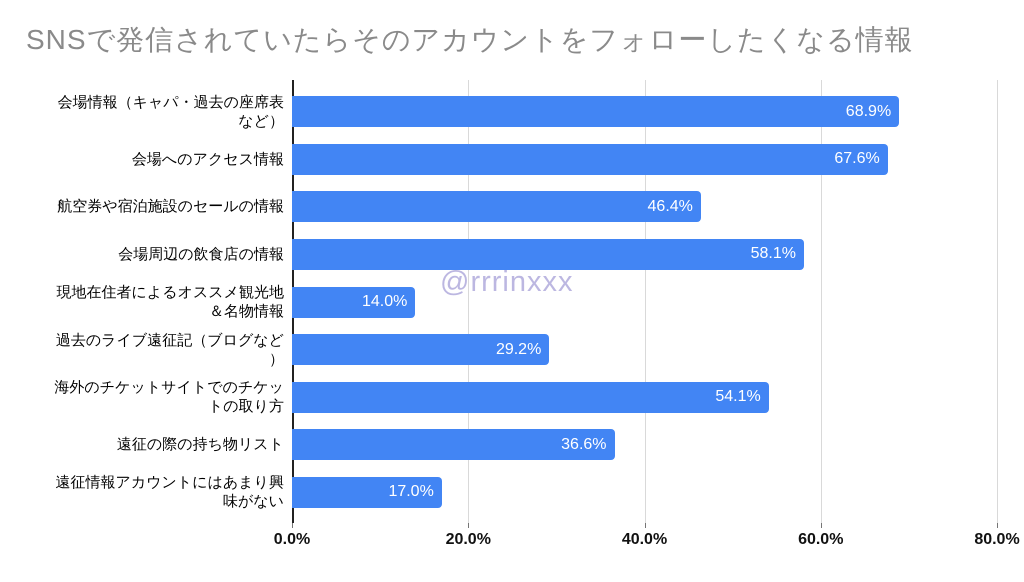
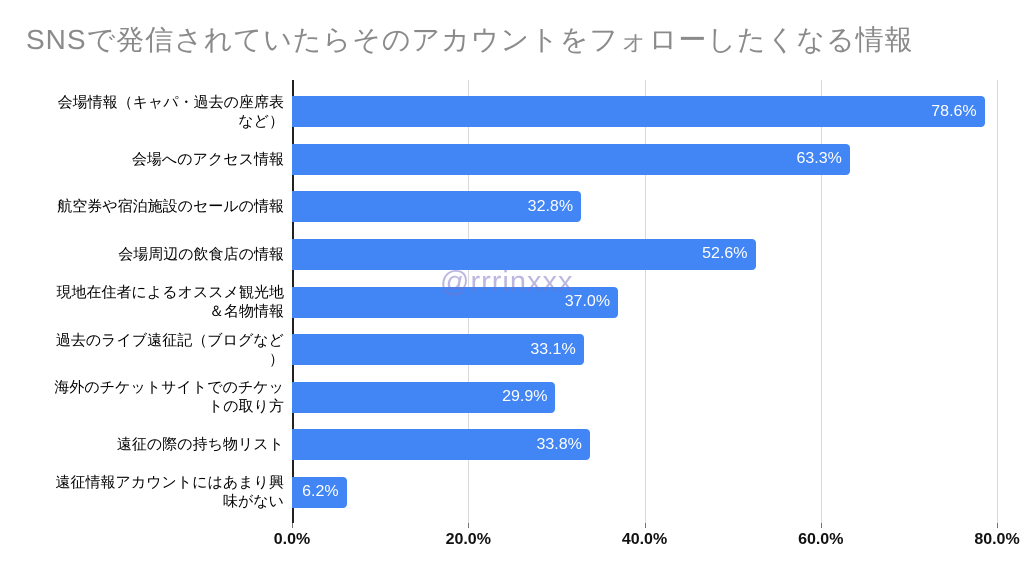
会場情報（キャパ・過去の座席表など）: 68.9% -> 78.6%
会場へのアクセス情報: 67.6% -> 63.3%
航空券や宿泊施設のセールの情報: 46.4% -> 32.8%
会場周辺の飲食店の情報: 58.1% -> 52.6%
現地在住者によるオススメ観光地＆名物情報: 14.0% -> 37.0%
過去のライブ遠征記（ブログなど）: 29.2% -> 33.1%
海外のチケットサイトでのチケットの取り方: 54.1% -> 29.9%
遠征の際の持ち物リスト: 36.6% -> 33.8%
遠征情報アカウントにはあまり興味がない: 17.0% -> 6.2%
